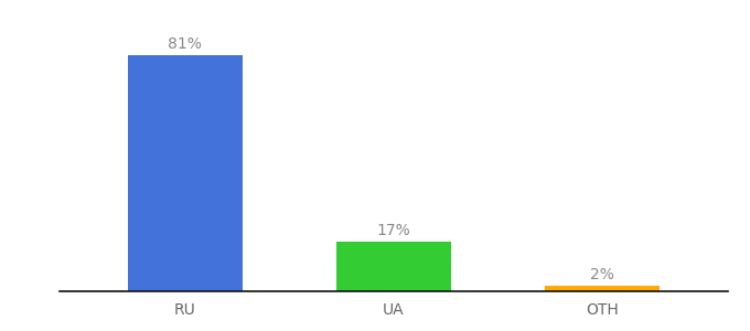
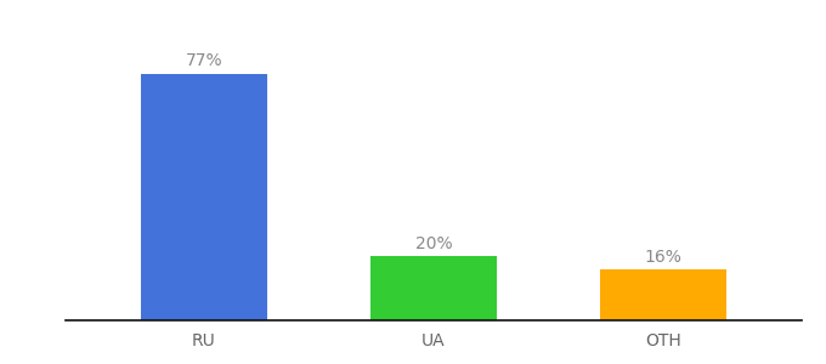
RU: 81% -> 77%
UA: 17% -> 20%
OTH: 2% -> 16%
